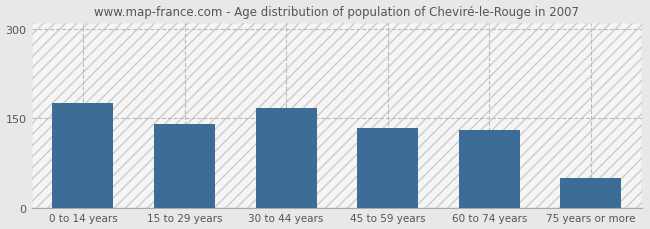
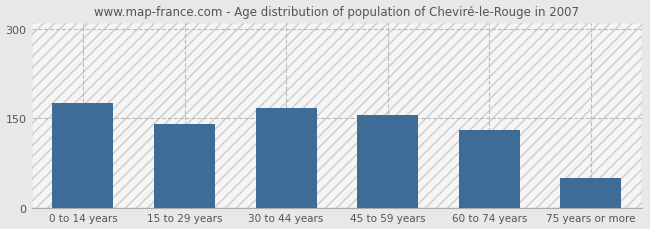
45 to 59 years: 134 -> 155
